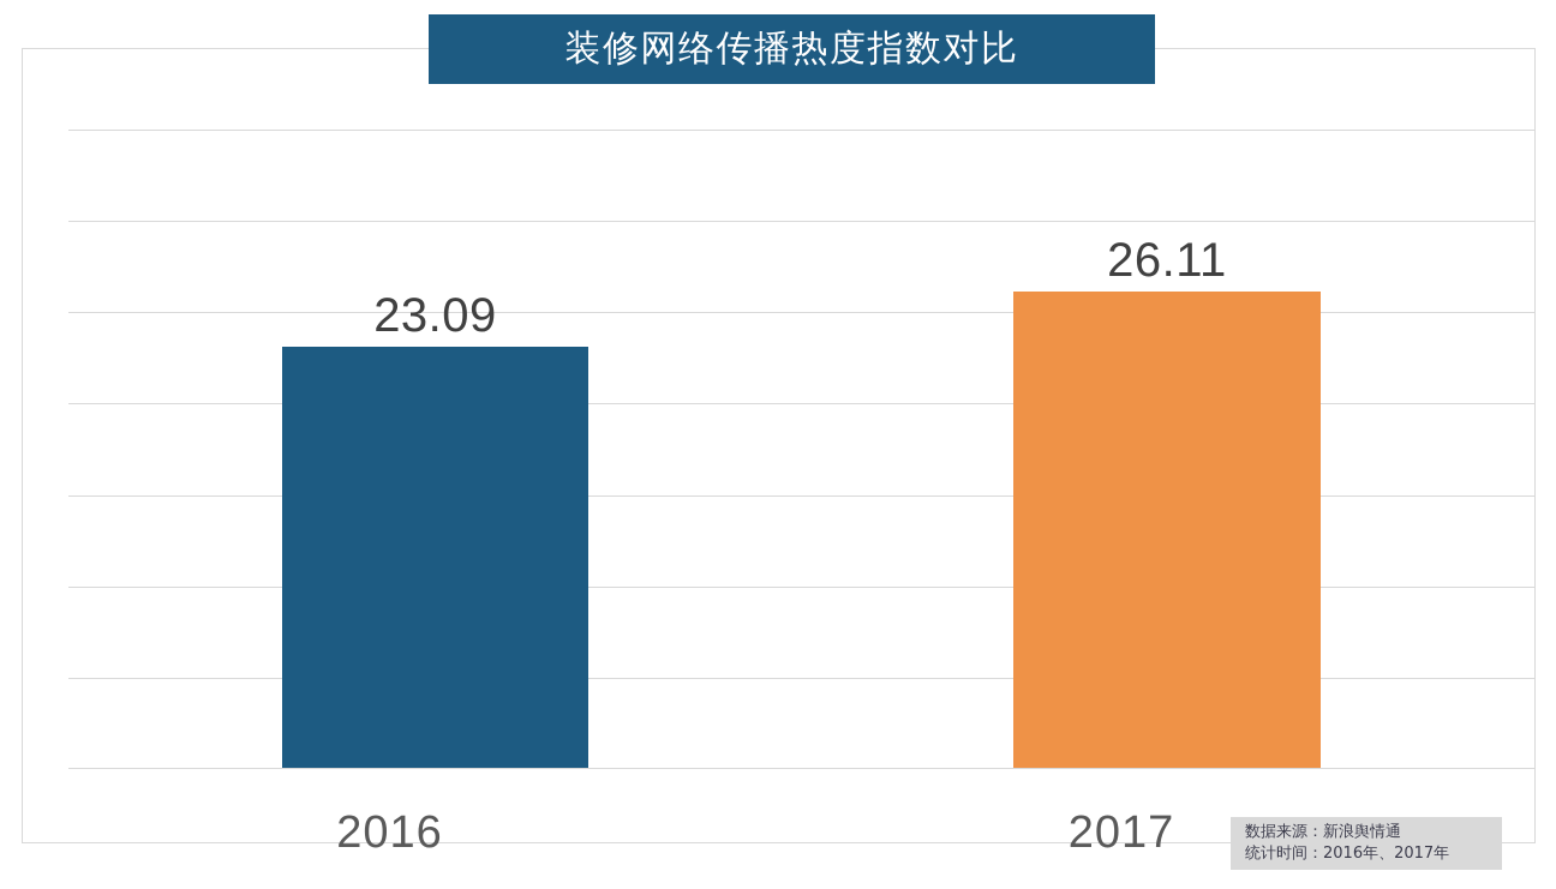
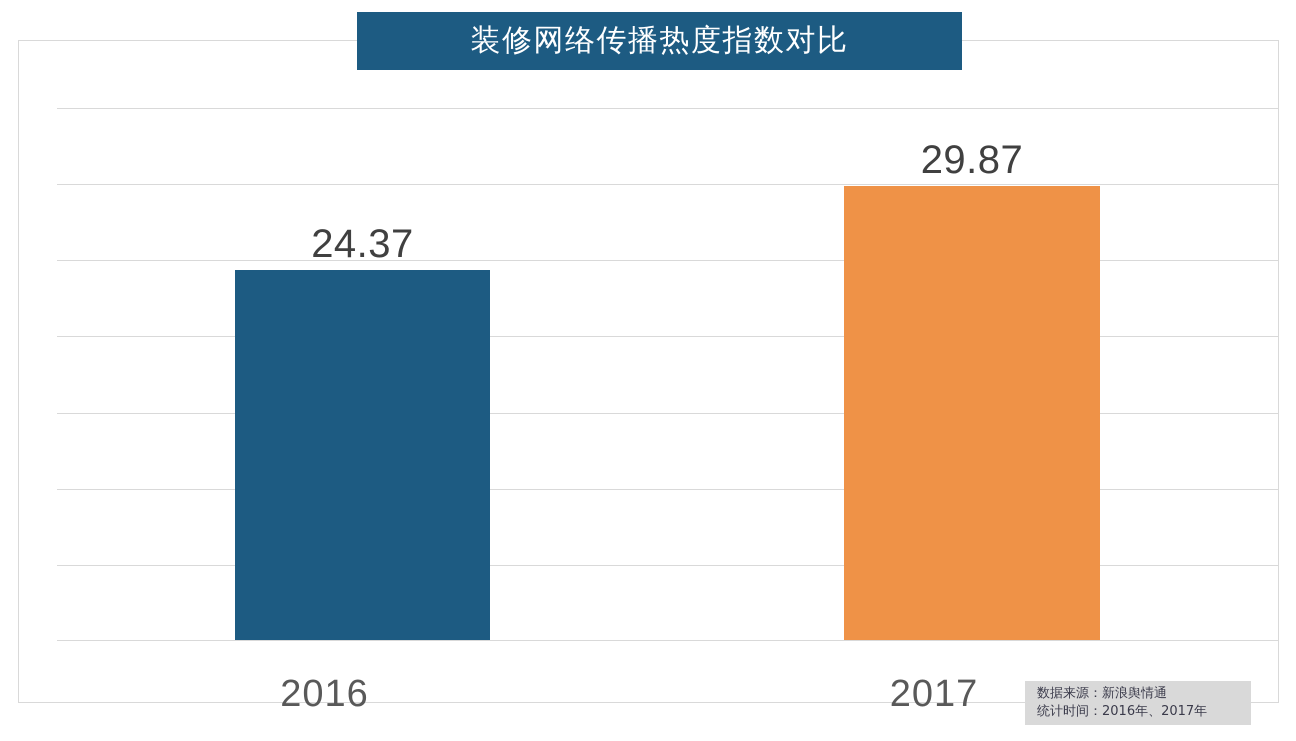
2016: 23.09 -> 24.37
2017: 26.11 -> 29.87
